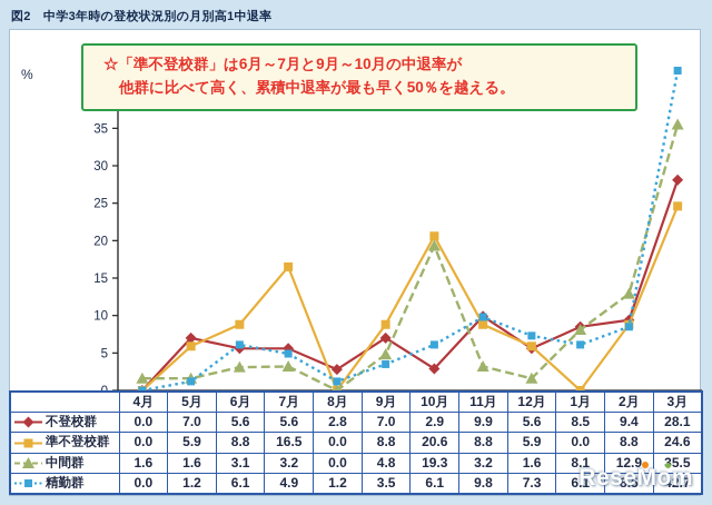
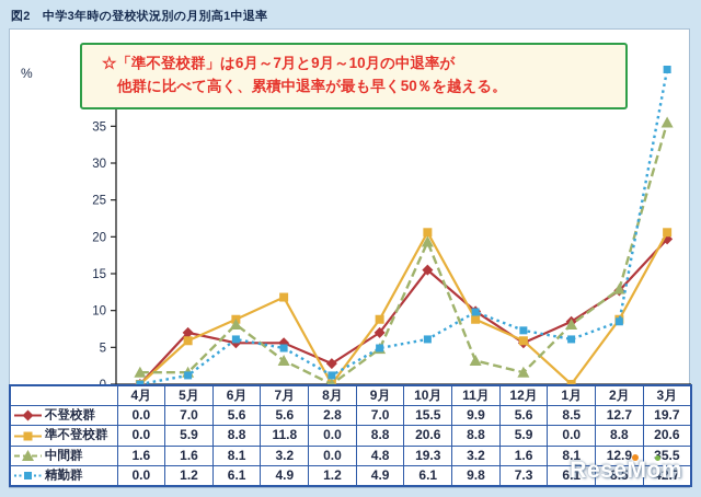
中間群/6月: 3.1 -> 8.1
準不登校群/7月: 16.5 -> 11.8
精勤群/9月: 3.5 -> 4.9
不登校群/10月: 2.9 -> 15.5
不登校群/2月: 9.4 -> 12.7
不登校群/3月: 28.1 -> 19.7
準不登校群/3月: 24.6 -> 20.6
